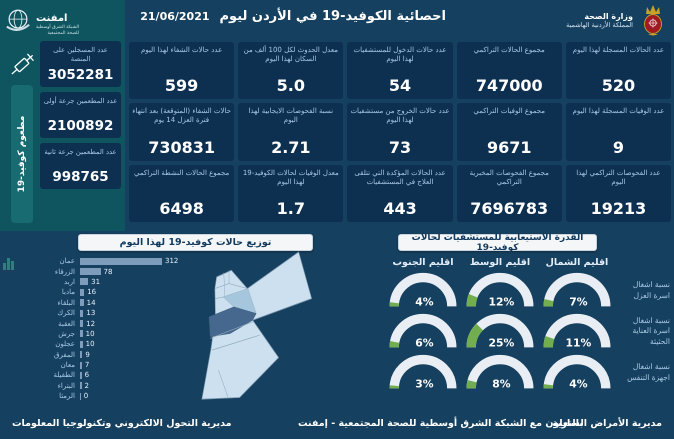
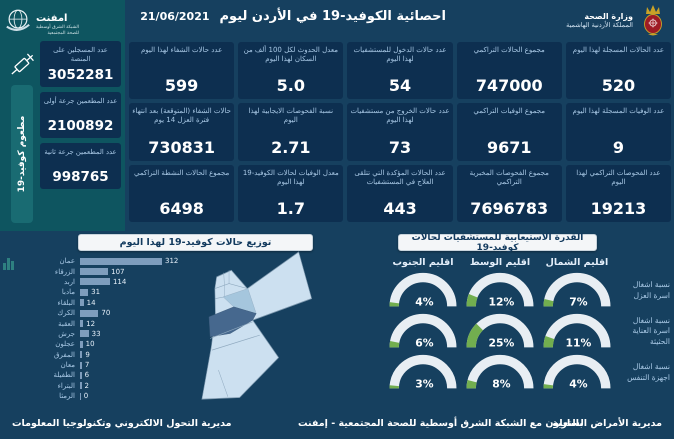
توزيع حالات كوفيد-19 لهذا اليوم/الزرقاء: 78 -> 107
توزيع حالات كوفيد-19 لهذا اليوم/اربد: 31 -> 114
توزيع حالات كوفيد-19 لهذا اليوم/مادبا: 16 -> 31
توزيع حالات كوفيد-19 لهذا اليوم/الكرك: 13 -> 70
توزيع حالات كوفيد-19 لهذا اليوم/جرش: 10 -> 33
